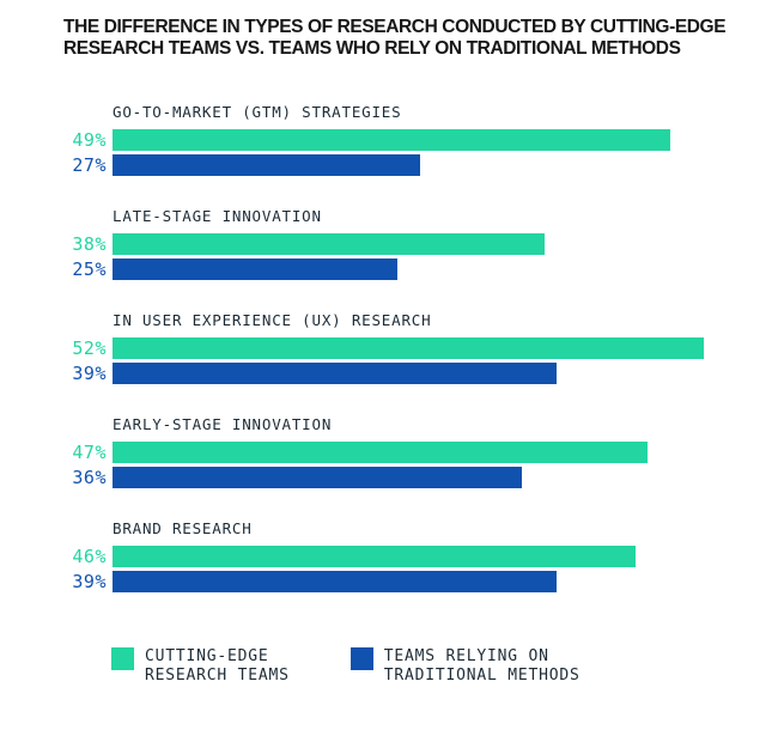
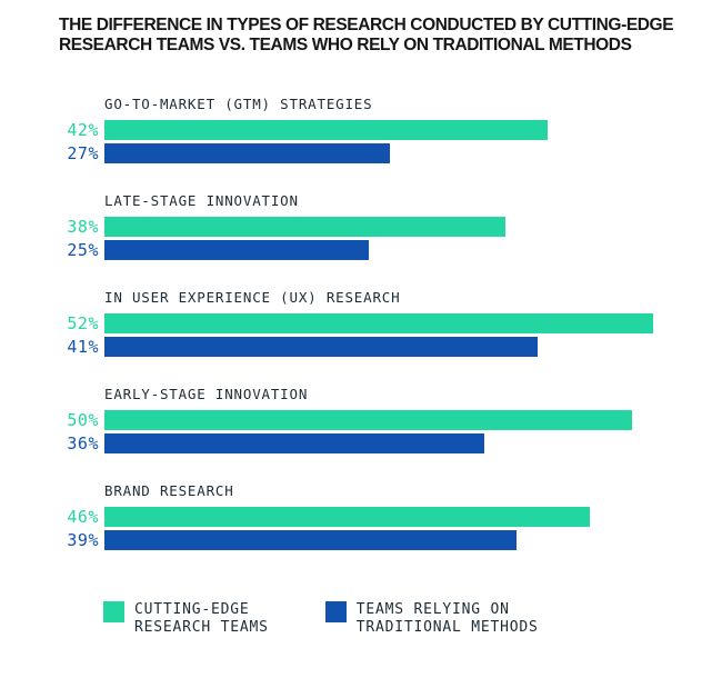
CUTTING-EDGE RESEARCH TEAMS/GO-TO-MARKET (GTM) STRATEGIES: 49% -> 42%
TEAMS RELYING ON TRADITIONAL METHODS/IN USER EXPERIENCE (UX) RESEARCH: 39% -> 41%
CUTTING-EDGE RESEARCH TEAMS/EARLY-STAGE INNOVATION: 47% -> 50%
